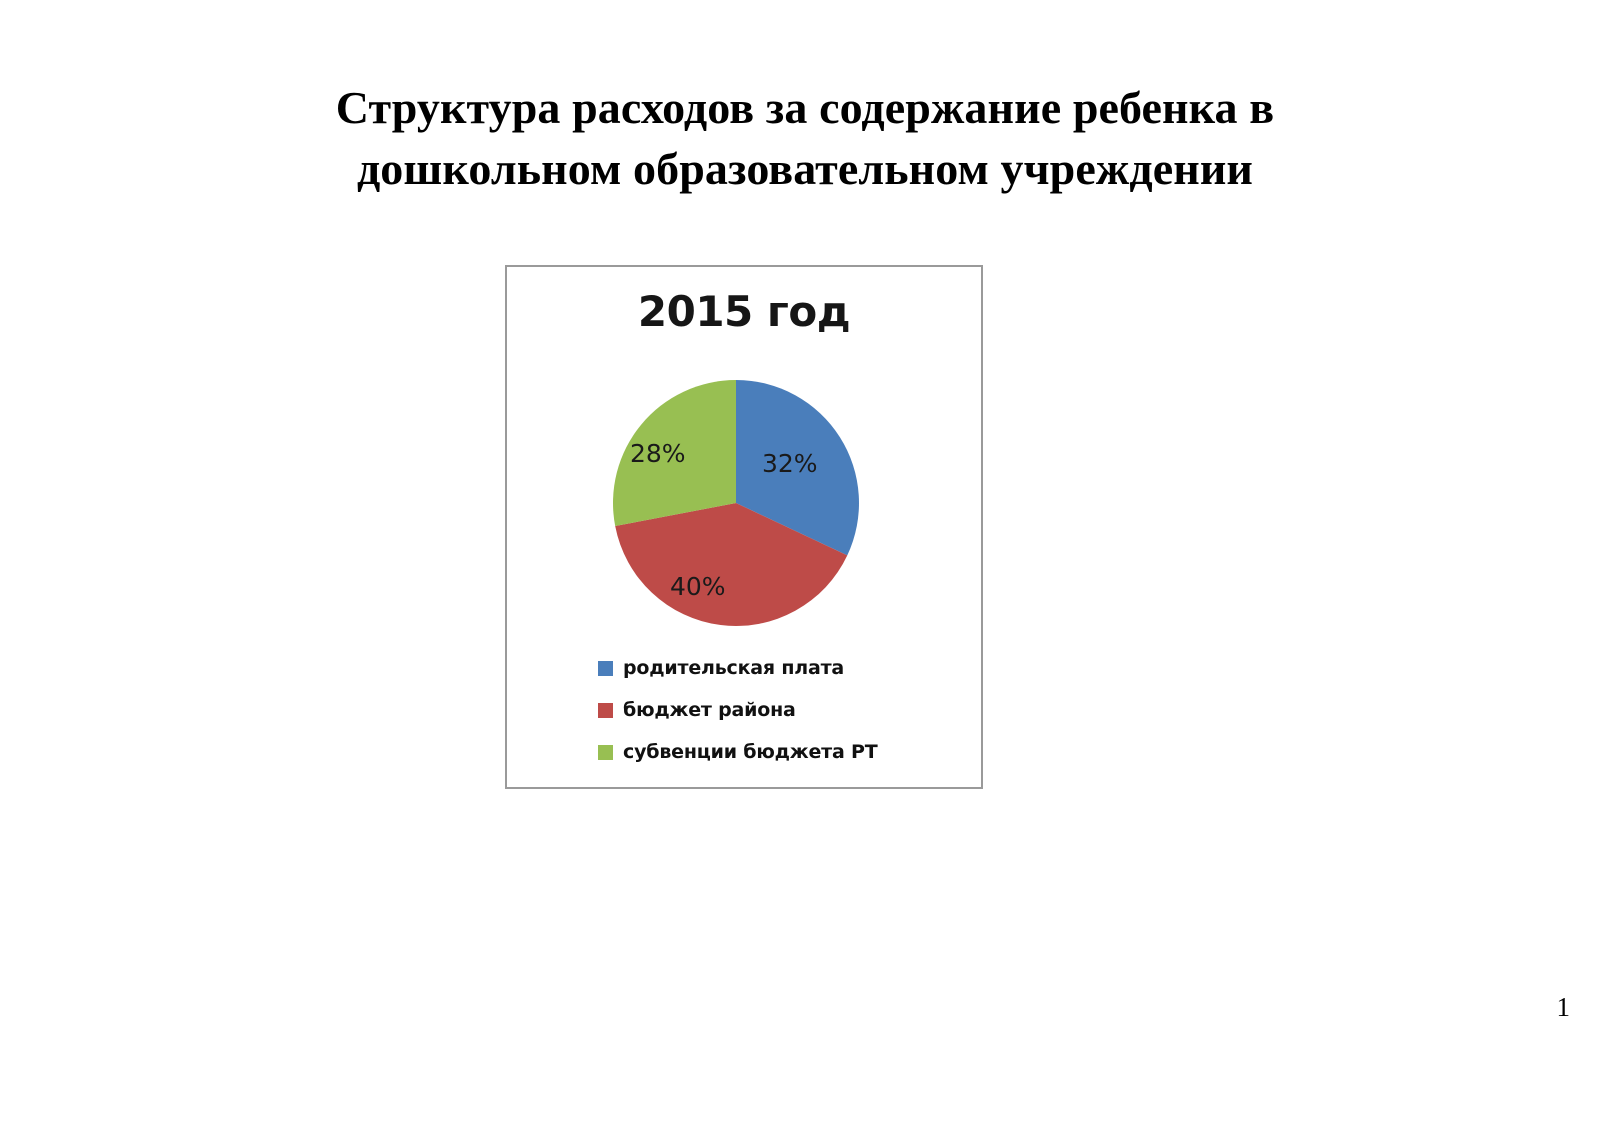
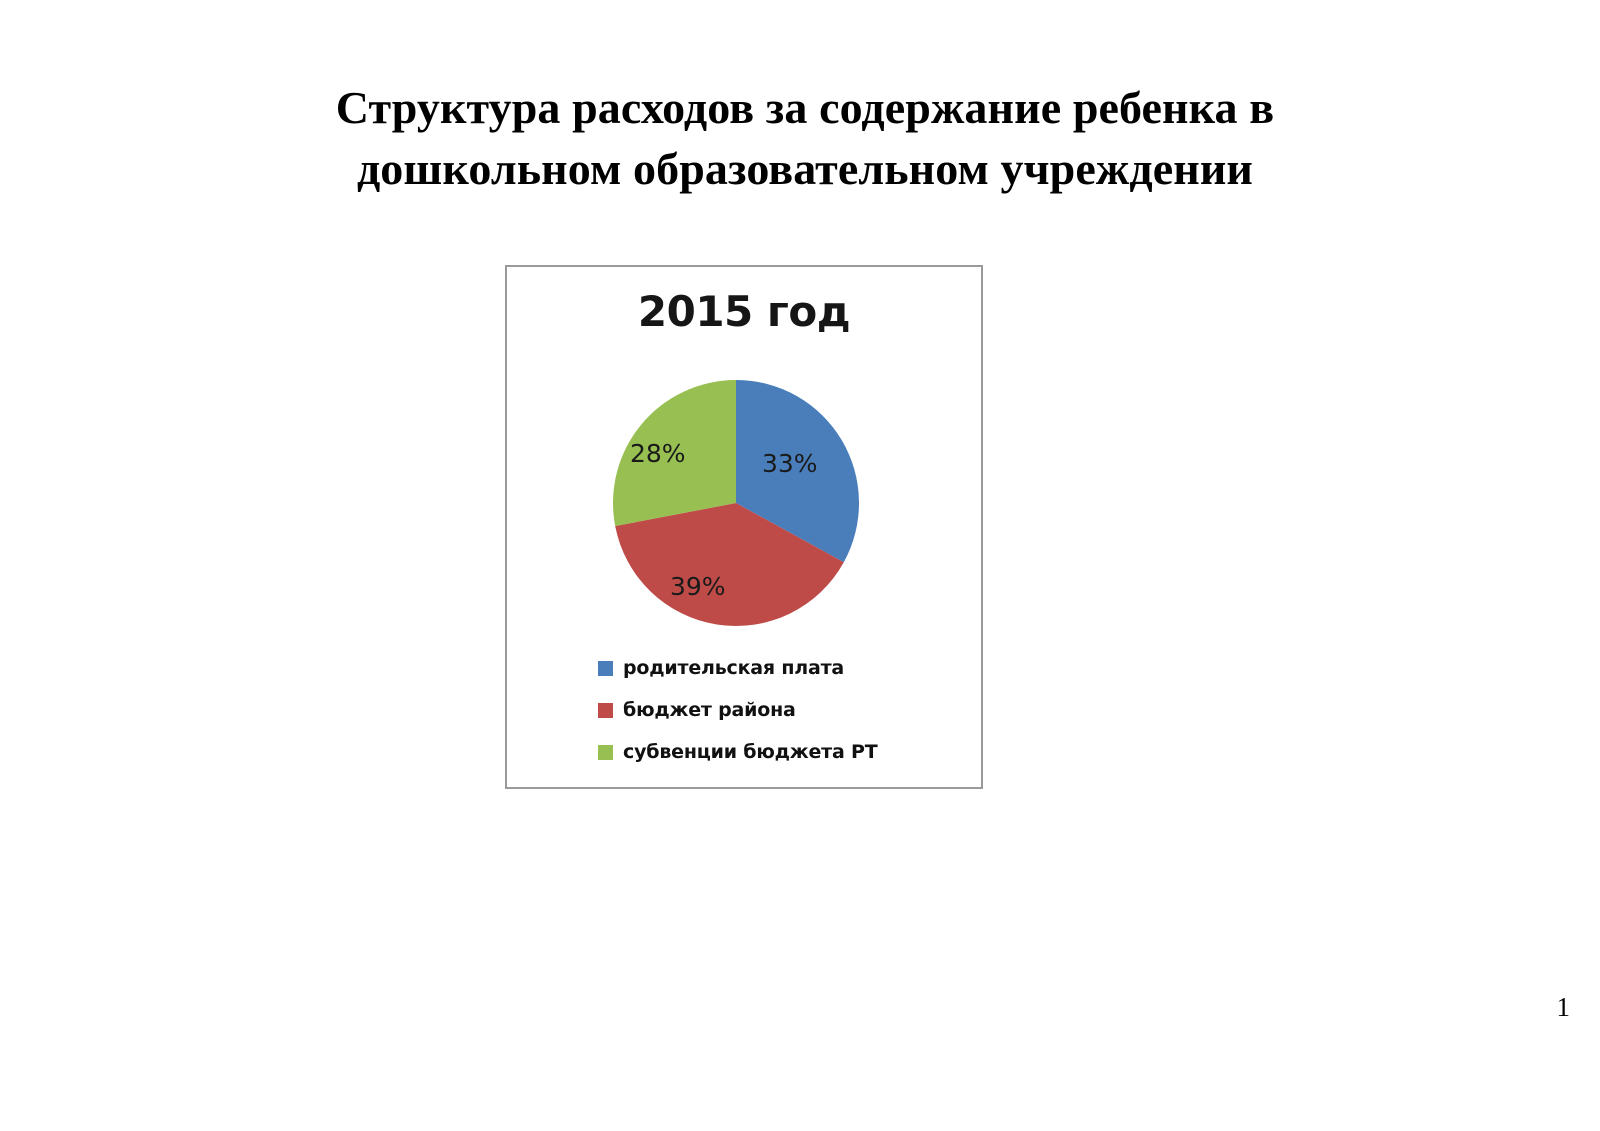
родительская плата: 32% -> 33%
бюджет района: 40% -> 39%
